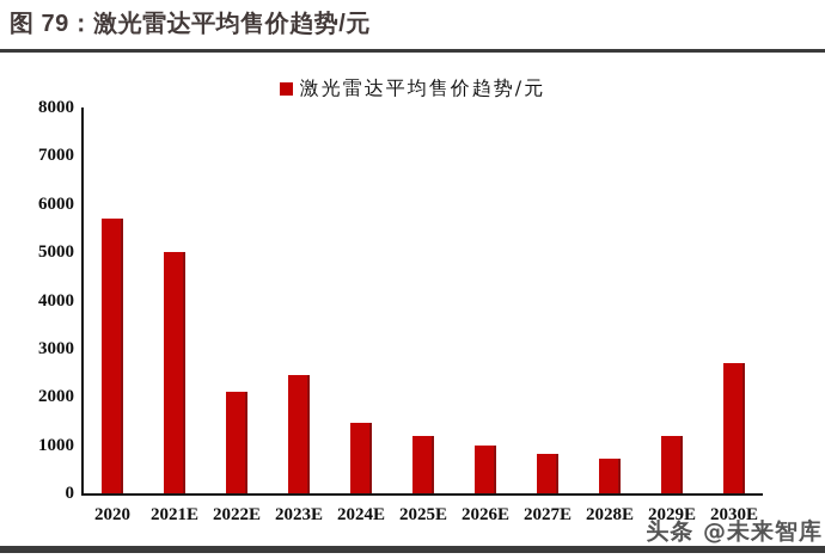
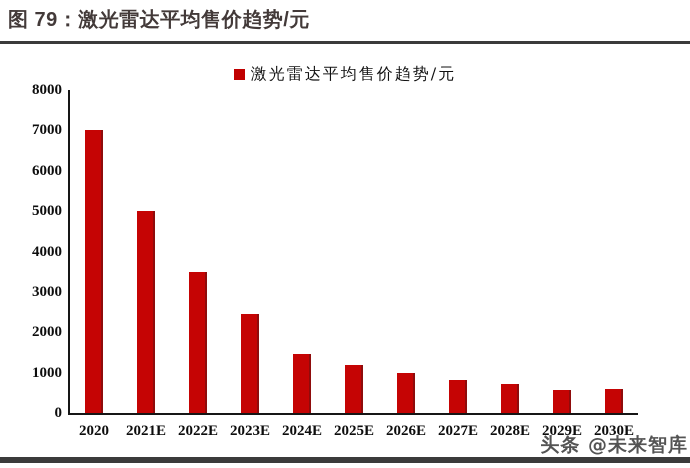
2020: 5700 -> 7000
2022E: 2100 -> 3500
2029E: 1200 -> 600
2030E: 2700 -> 600
